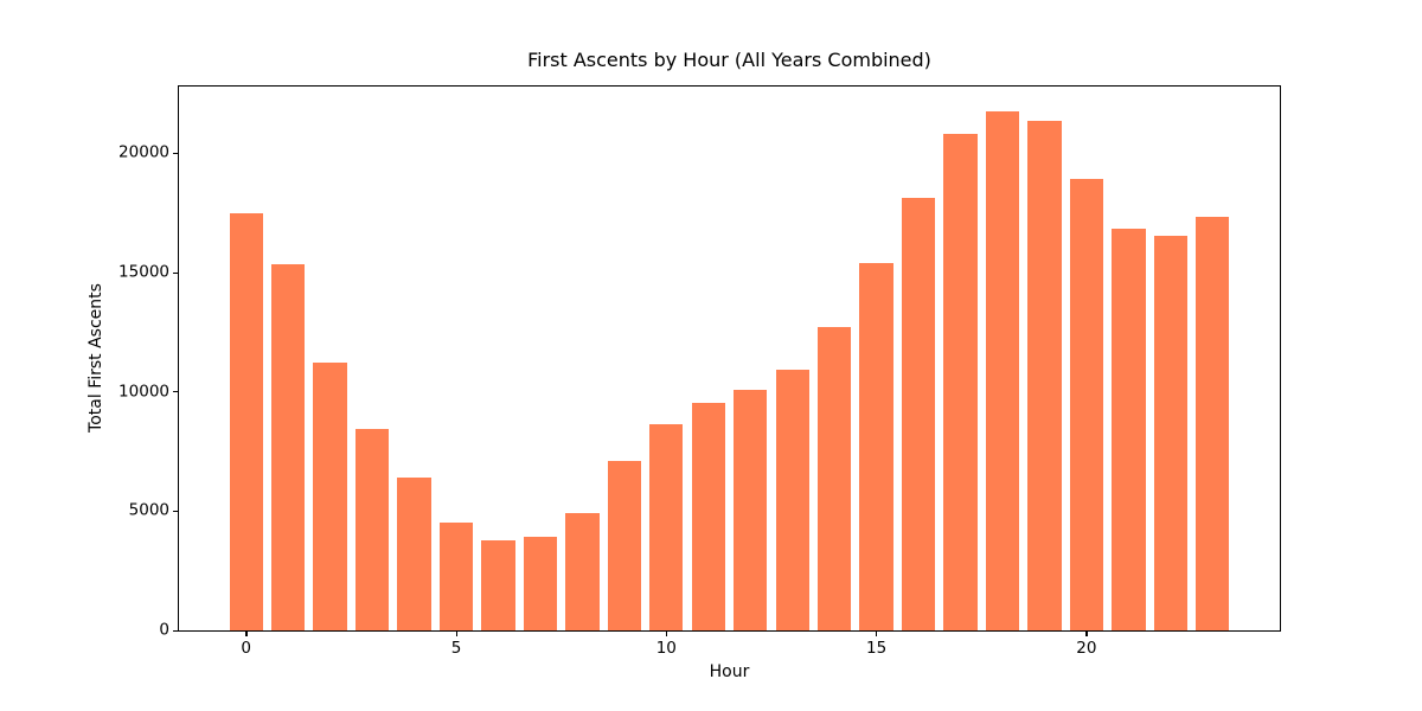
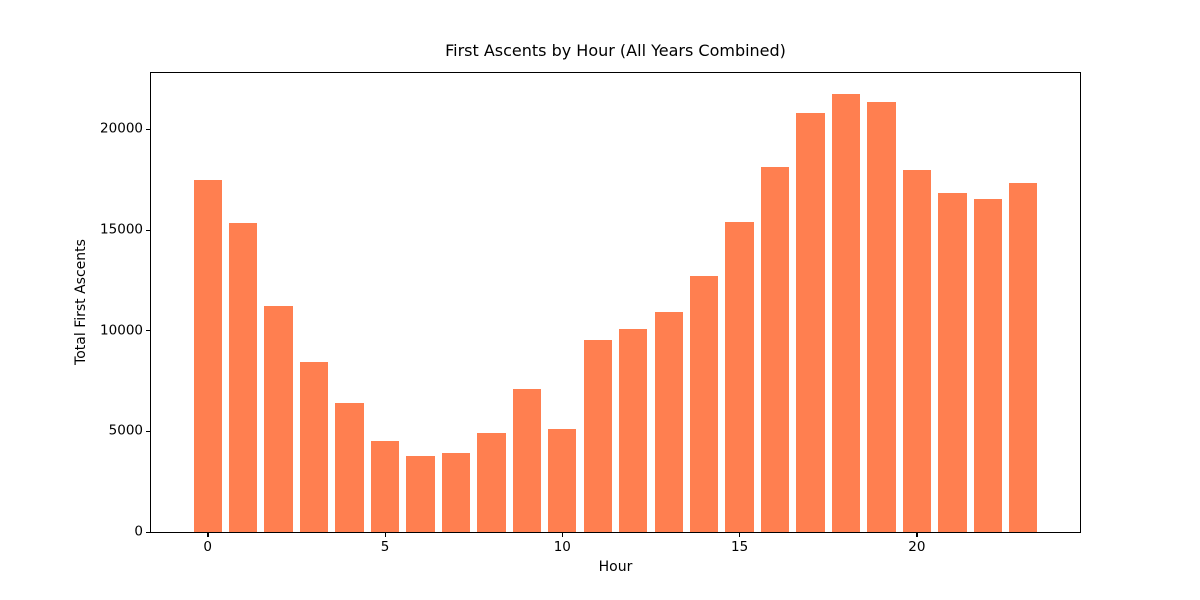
10: 8600 -> 5100
20: 18900 -> 18000
